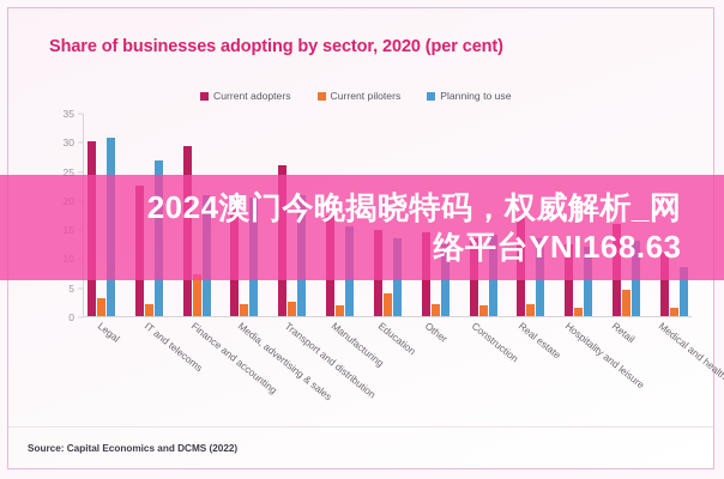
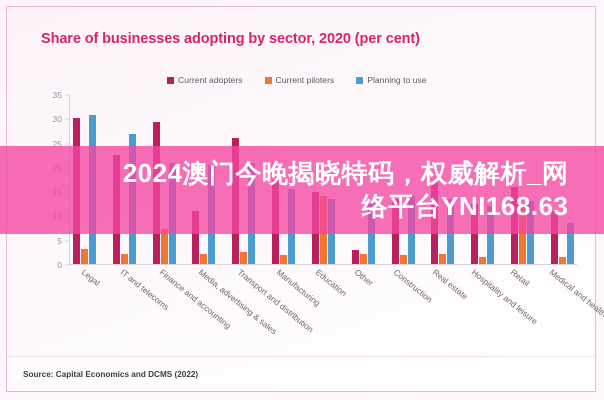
Current adopters/Media, advertising & sales: 20 -> 11
Current piloters/Education: 4 -> 14
Current adopters/Other: 14 -> 3
Current piloters/Retail: 4 -> 12
